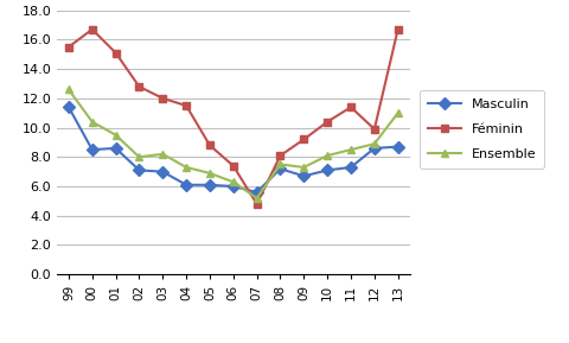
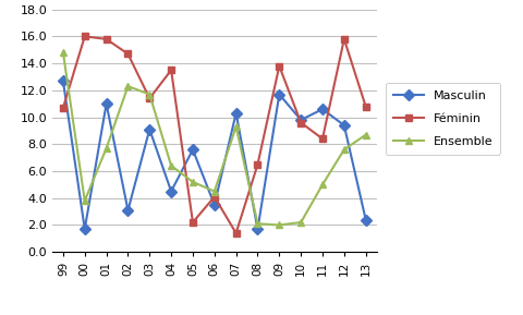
Masculin/99: 11.4 -> 12.7
Féminin/99: 15.5 -> 10.7
Ensemble/99: 12.6 -> 14.8
Masculin/00: 8.5 -> 1.7
Féminin/00: 16.7 -> 16.0
Ensemble/00: 10.4 -> 3.8
Masculin/01: 8.6 -> 11.0
Féminin/01: 15.1 -> 15.8
Ensemble/01: 9.5 -> 7.7
Masculin/02: 7.1 -> 3.1
Féminin/02: 12.8 -> 14.7
Ensemble/02: 8.0 -> 12.3
Masculin/03: 7.0 -> 9.1
Féminin/03: 12.0 -> 11.4
Ensemble/03: 8.2 -> 11.7
Masculin/04: 6.1 -> 4.5
Féminin/04: 11.5 -> 13.5
Ensemble/04: 7.3 -> 6.4
Masculin/05: 6.1 -> 7.6
Féminin/05: 8.8 -> 2.2
Ensemble/05: 6.9 -> 5.2
Masculin/06: 6.0 -> 3.5
Féminin/06: 7.4 -> 4.1
Ensemble/06: 6.3 -> 4.5
Masculin/07: 5.6 -> 10.3
Féminin/07: 4.8 -> 1.4
Ensemble/07: 5.2 -> 9.3
Masculin/08: 7.2 -> 1.7
Féminin/08: 8.1 -> 6.5
Ensemble/08: 7.5 -> 2.1
Masculin/09: 6.7 -> 11.7
Féminin/09: 9.2 -> 13.8
Ensemble/09: 7.3 -> 2.0
Masculin/10: 7.1 -> 9.8
Féminin/10: 10.4 -> 9.6
Ensemble/10: 8.1 -> 2.2
Masculin/11: 7.3 -> 10.6
Féminin/11: 11.4 -> 8.4
Ensemble/11: 8.5 -> 5.0
Masculin/12: 8.6 -> 9.4
Féminin/12: 9.9 -> 15.8
Ensemble/12: 8.9 -> 7.6
Masculin/13: 8.7 -> 2.4
Féminin/13: 16.7 -> 10.8
Ensemble/13: 11.0 -> 8.7
